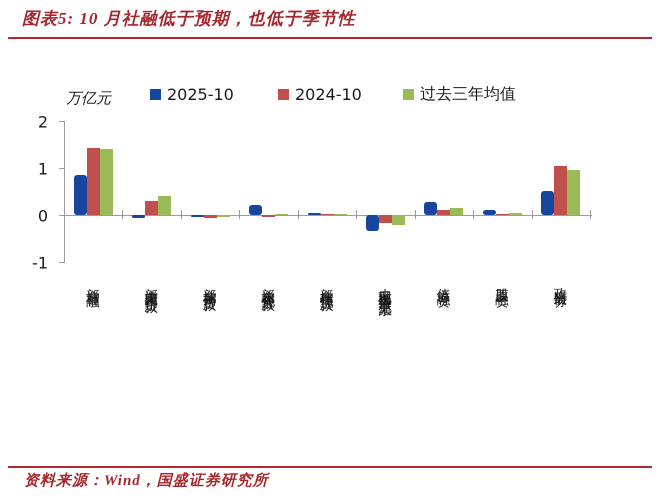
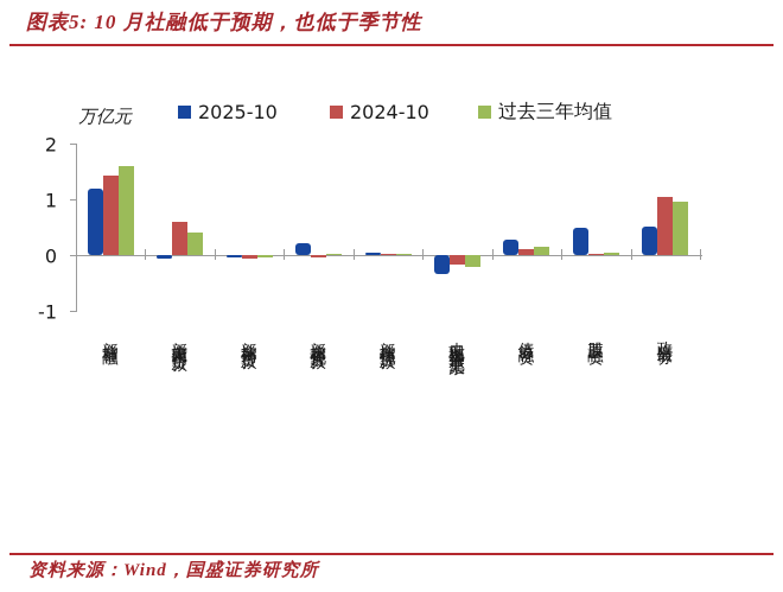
2025-10/新增社融: 0.8 -> 1.2
过去三年均值/新增社融: 1.4 -> 1.6
2024-10/新增人民币贷款: 0.3 -> 0.6
2025-10/股票融资: 0.1 -> 0.5
